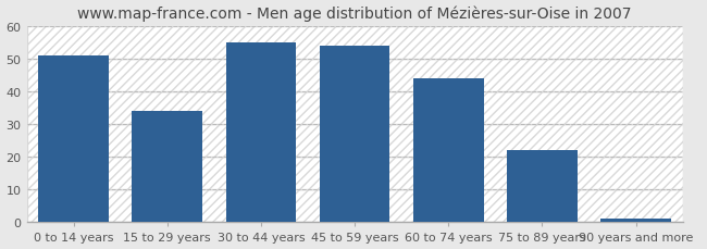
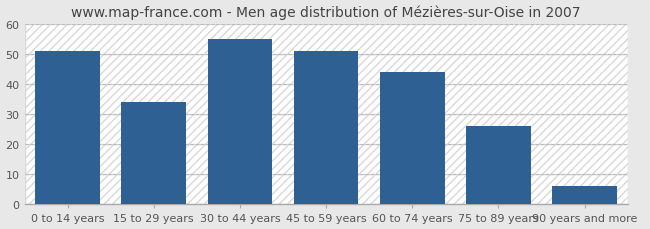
45 to 59 years: 54 -> 51
75 to 89 years: 22 -> 26
90 years and more: 1 -> 6
